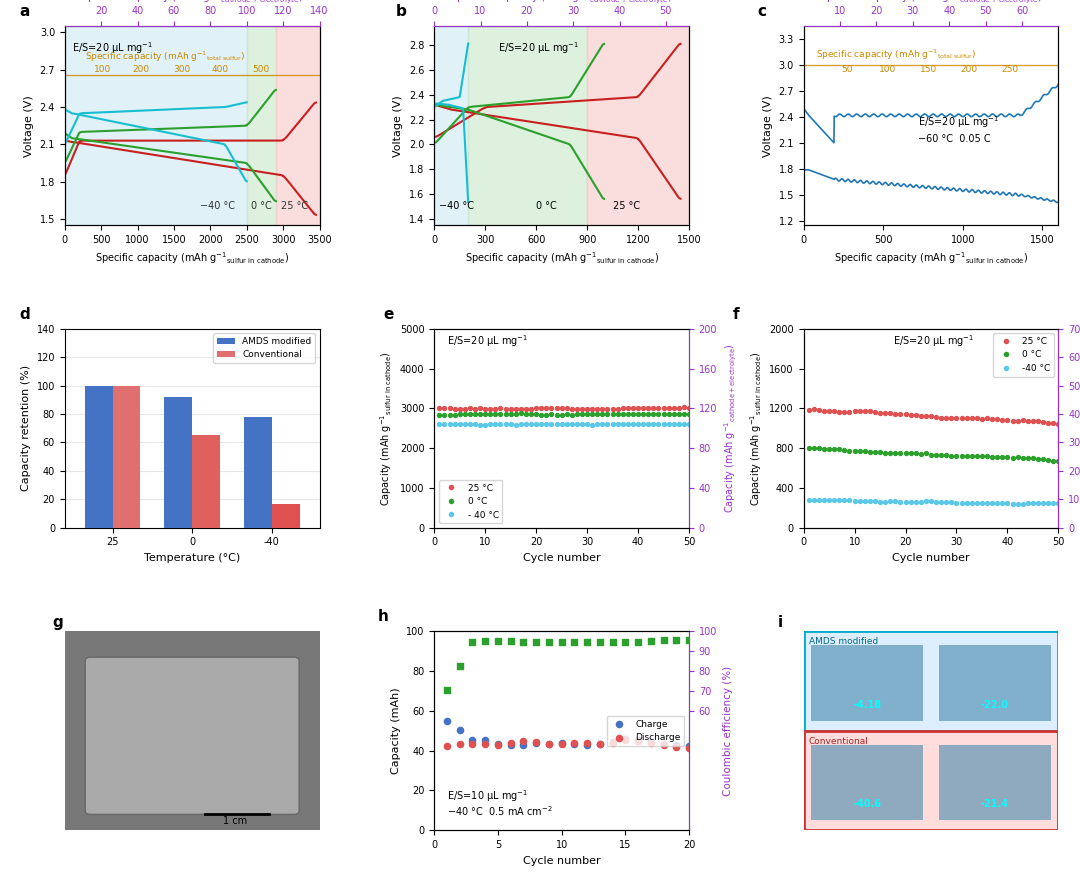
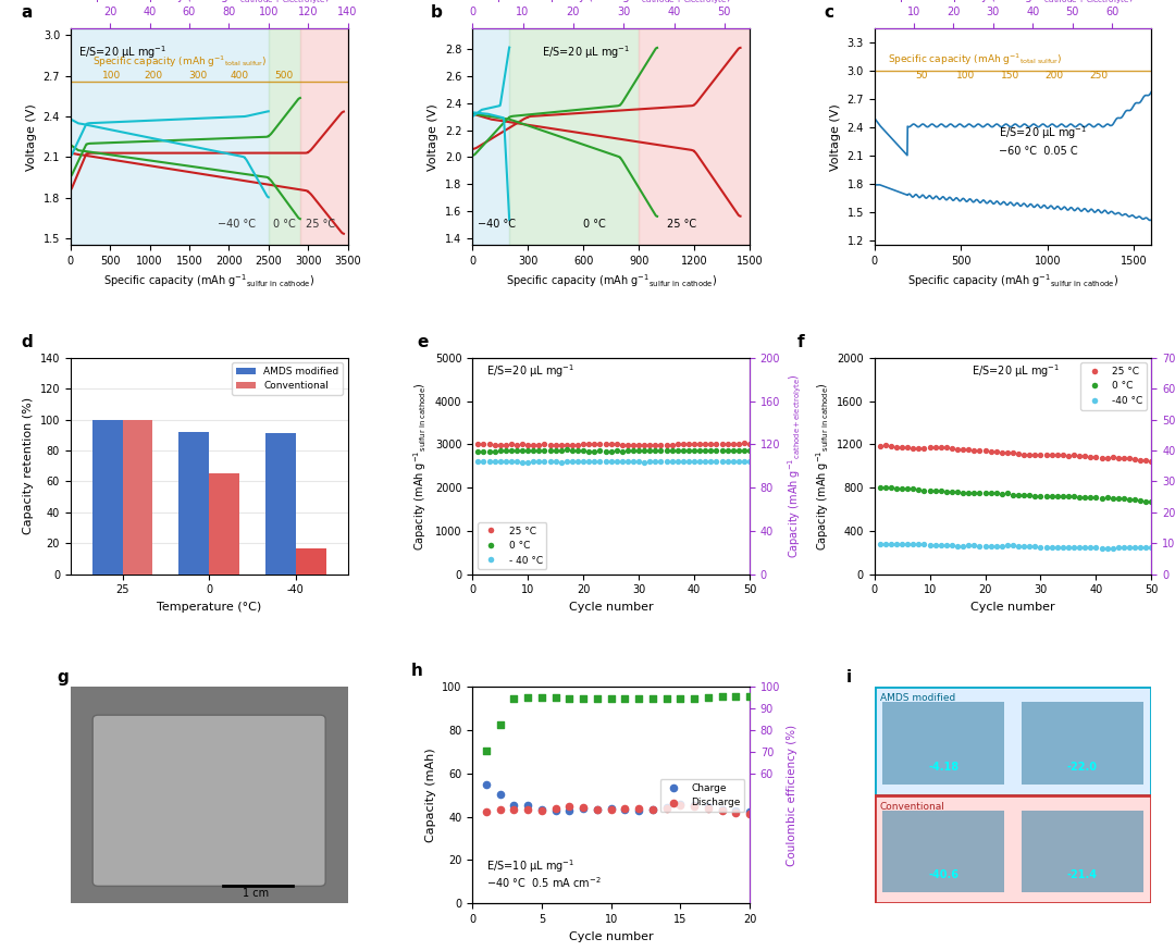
AMDS modified/-40: 78 -> 91
